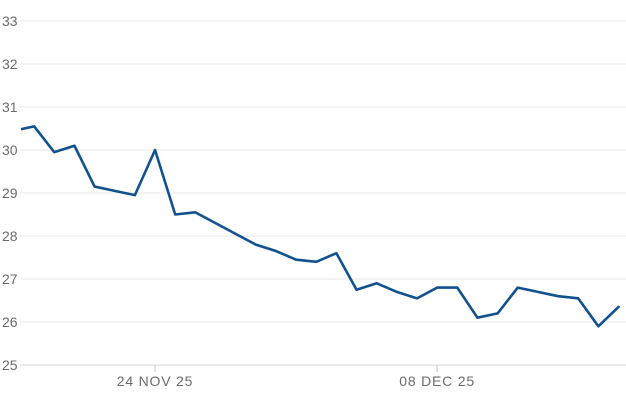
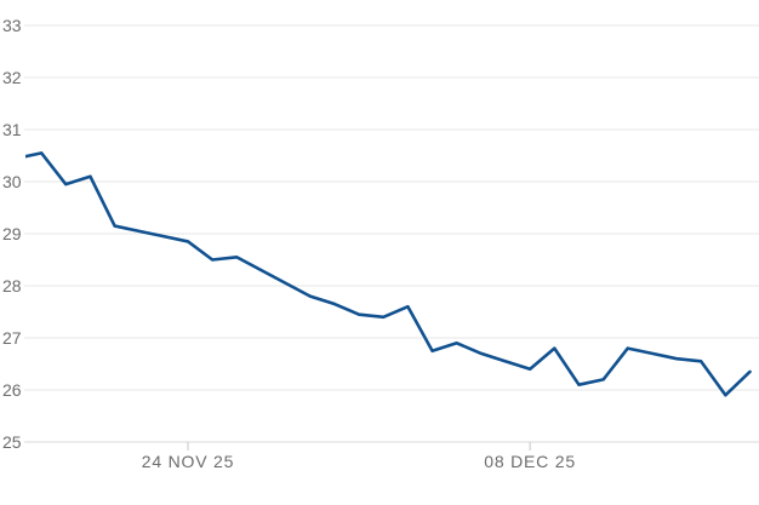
24 NOV 25: 30.0 -> 28.9
08 DEC 25: 26.8 -> 26.4
